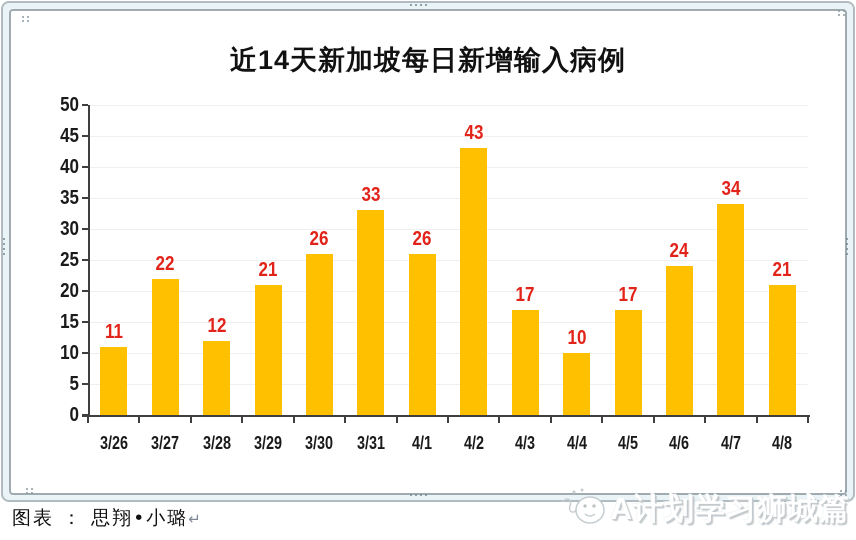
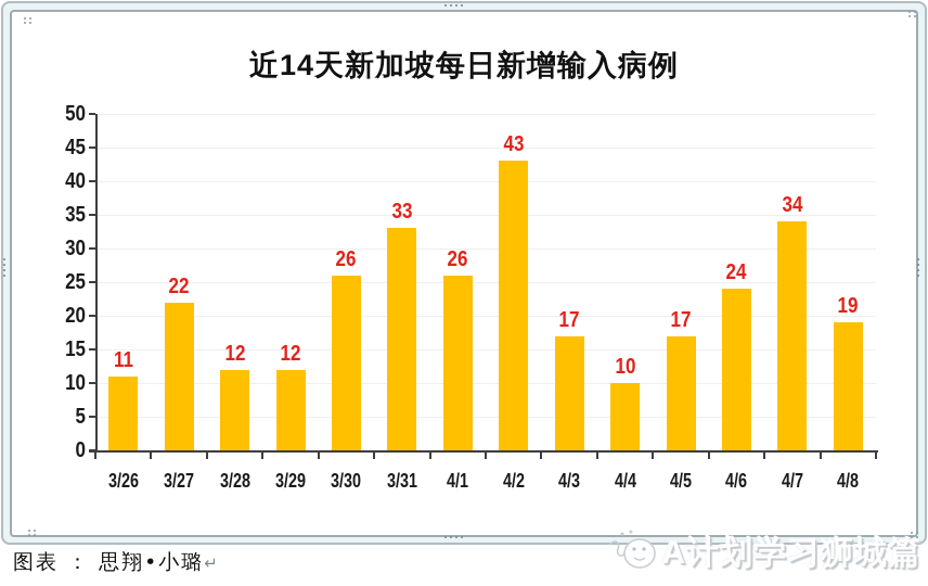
3/29: 21 -> 12
4/8: 21 -> 19
